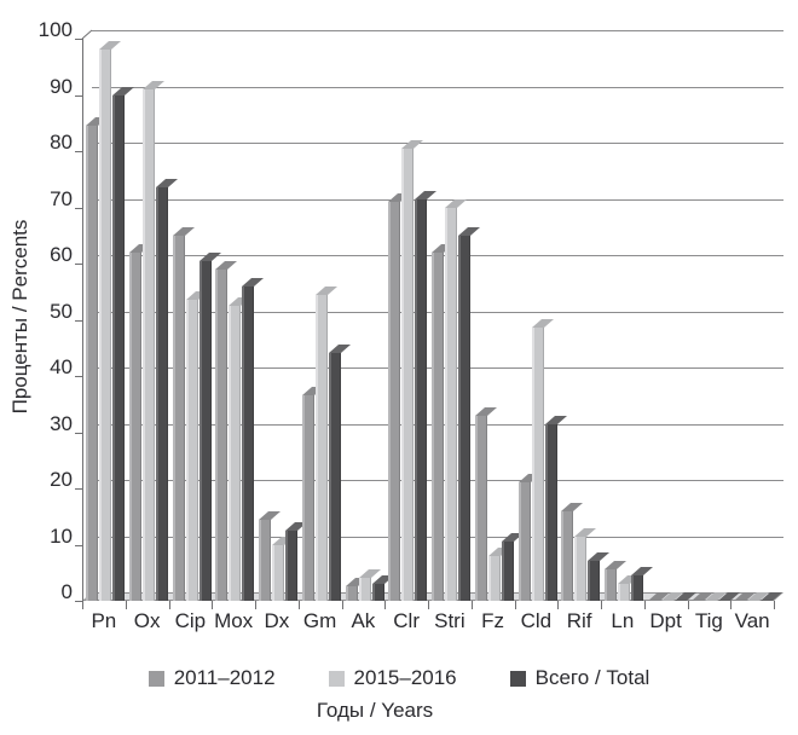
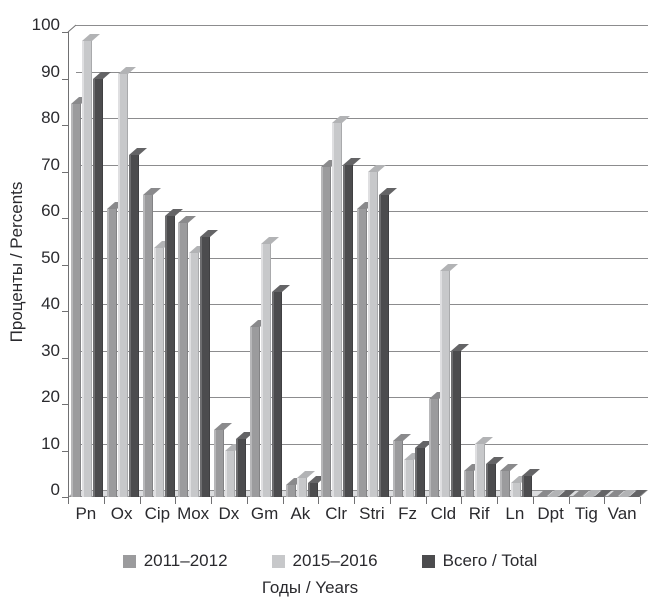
2011–2012/Fz: 33 -> 12
2011–2012/Rif: 16 -> 6
